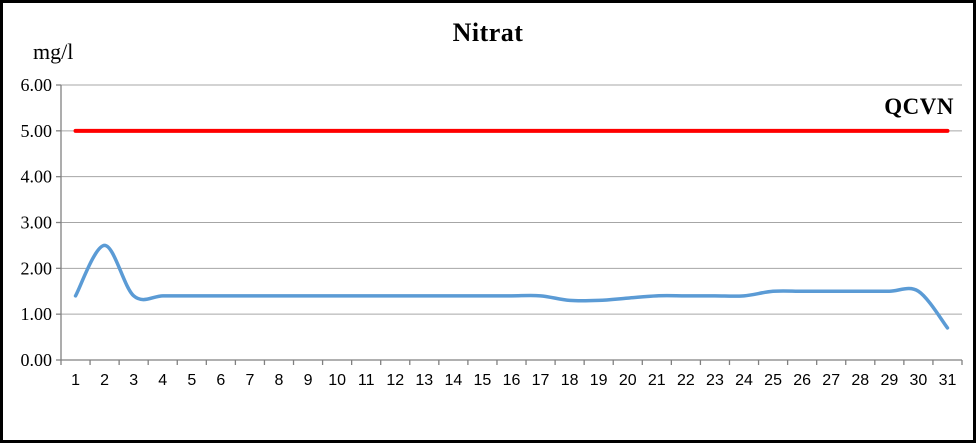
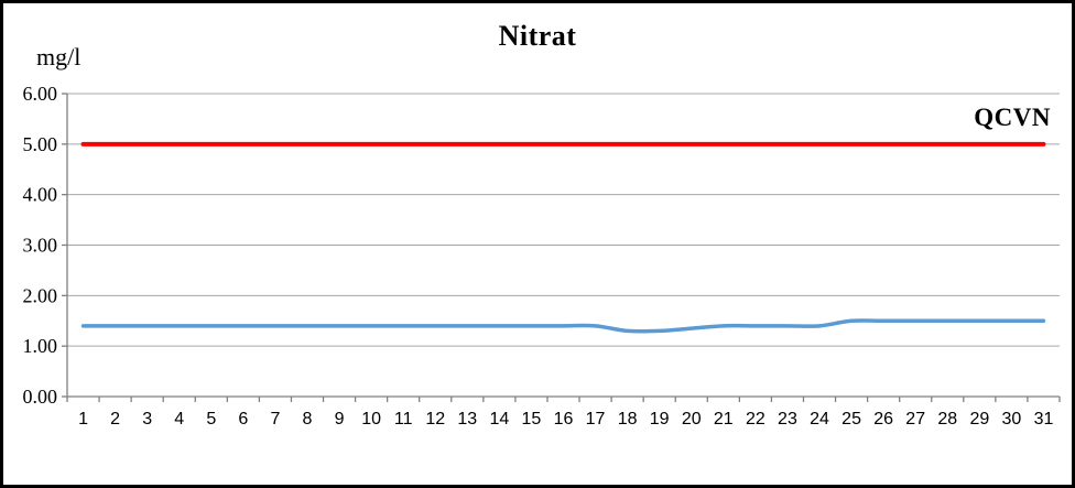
Nitrat/2: 2.5 -> 1.4
Nitrat/31: 0.7 -> 1.5
